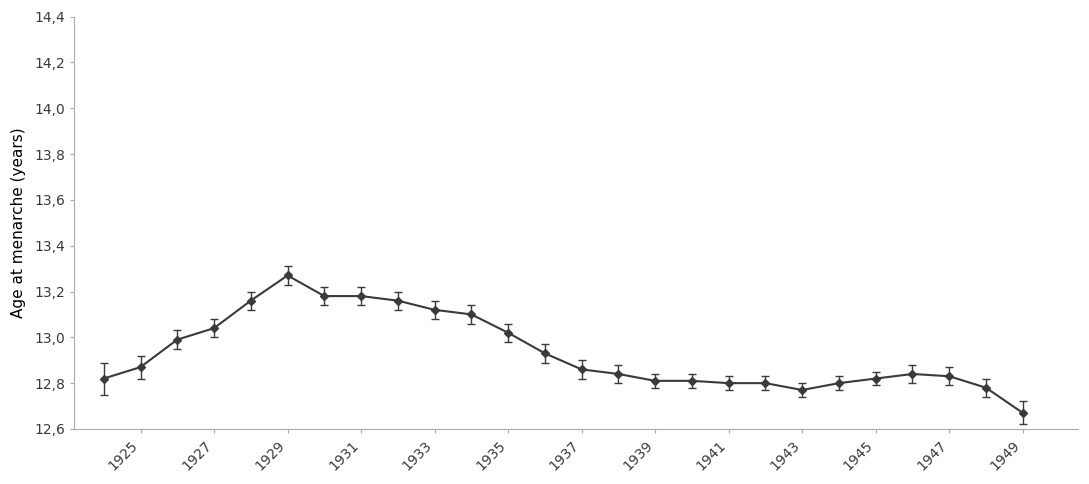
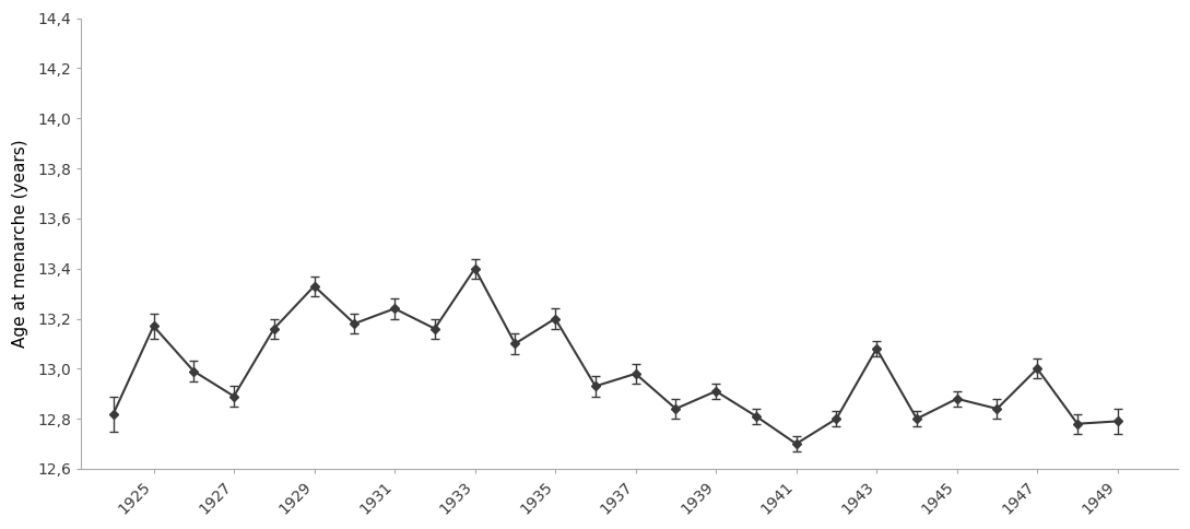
1925: 12,87 -> 13,17
1927: 13,04 -> 12,89
1929: 13,27 -> 13,33
1931: 13,18 -> 13,24
1933: 13,12 -> 13,40
1935: 13,02 -> 13,20
1937: 12,86 -> 12,98
1939: 12,81 -> 12,91
1941: 12,80 -> 12,70
1943: 12,77 -> 13,08
1945: 12,82 -> 12,88
1947: 12,83 -> 13,00
1949: 12,67 -> 12,79
